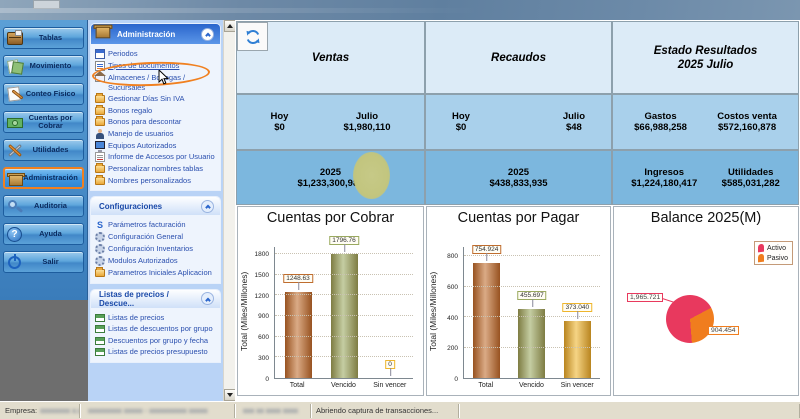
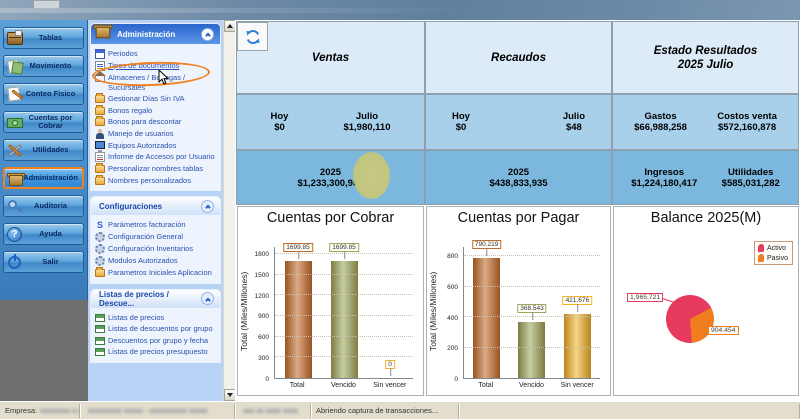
Cuentas por Cobrar/Total: 1248.63 -> 1699.85
Cuentas por Cobrar/Vencido: 1796.76 -> 1699.85
Cuentas por Pagar/Total: 754.924 -> 790.219
Cuentas por Pagar/Vencido: 455.697 -> 368.543
Cuentas por Pagar/Sin vencer: 373.040 -> 421.676
